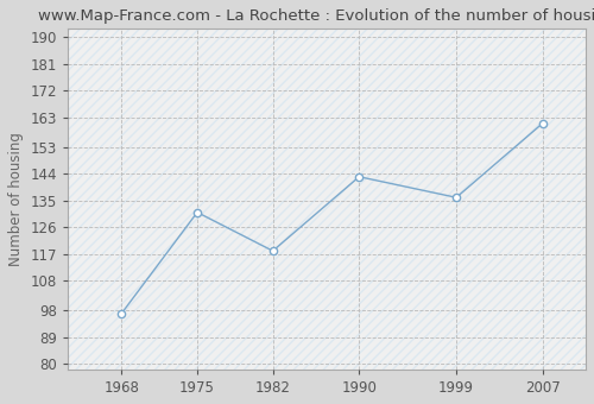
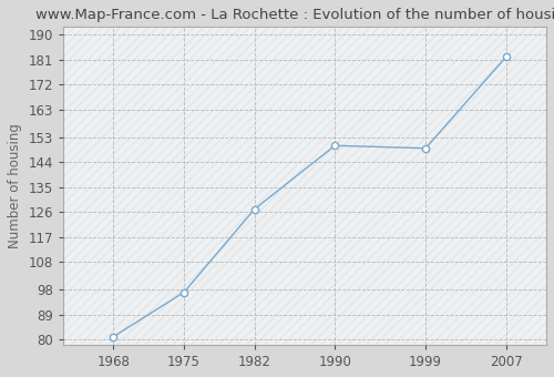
1968: 97 -> 81
1975: 131 -> 97
1982: 118 -> 127
1990: 143 -> 150
1999: 136 -> 149
2007: 161 -> 182
